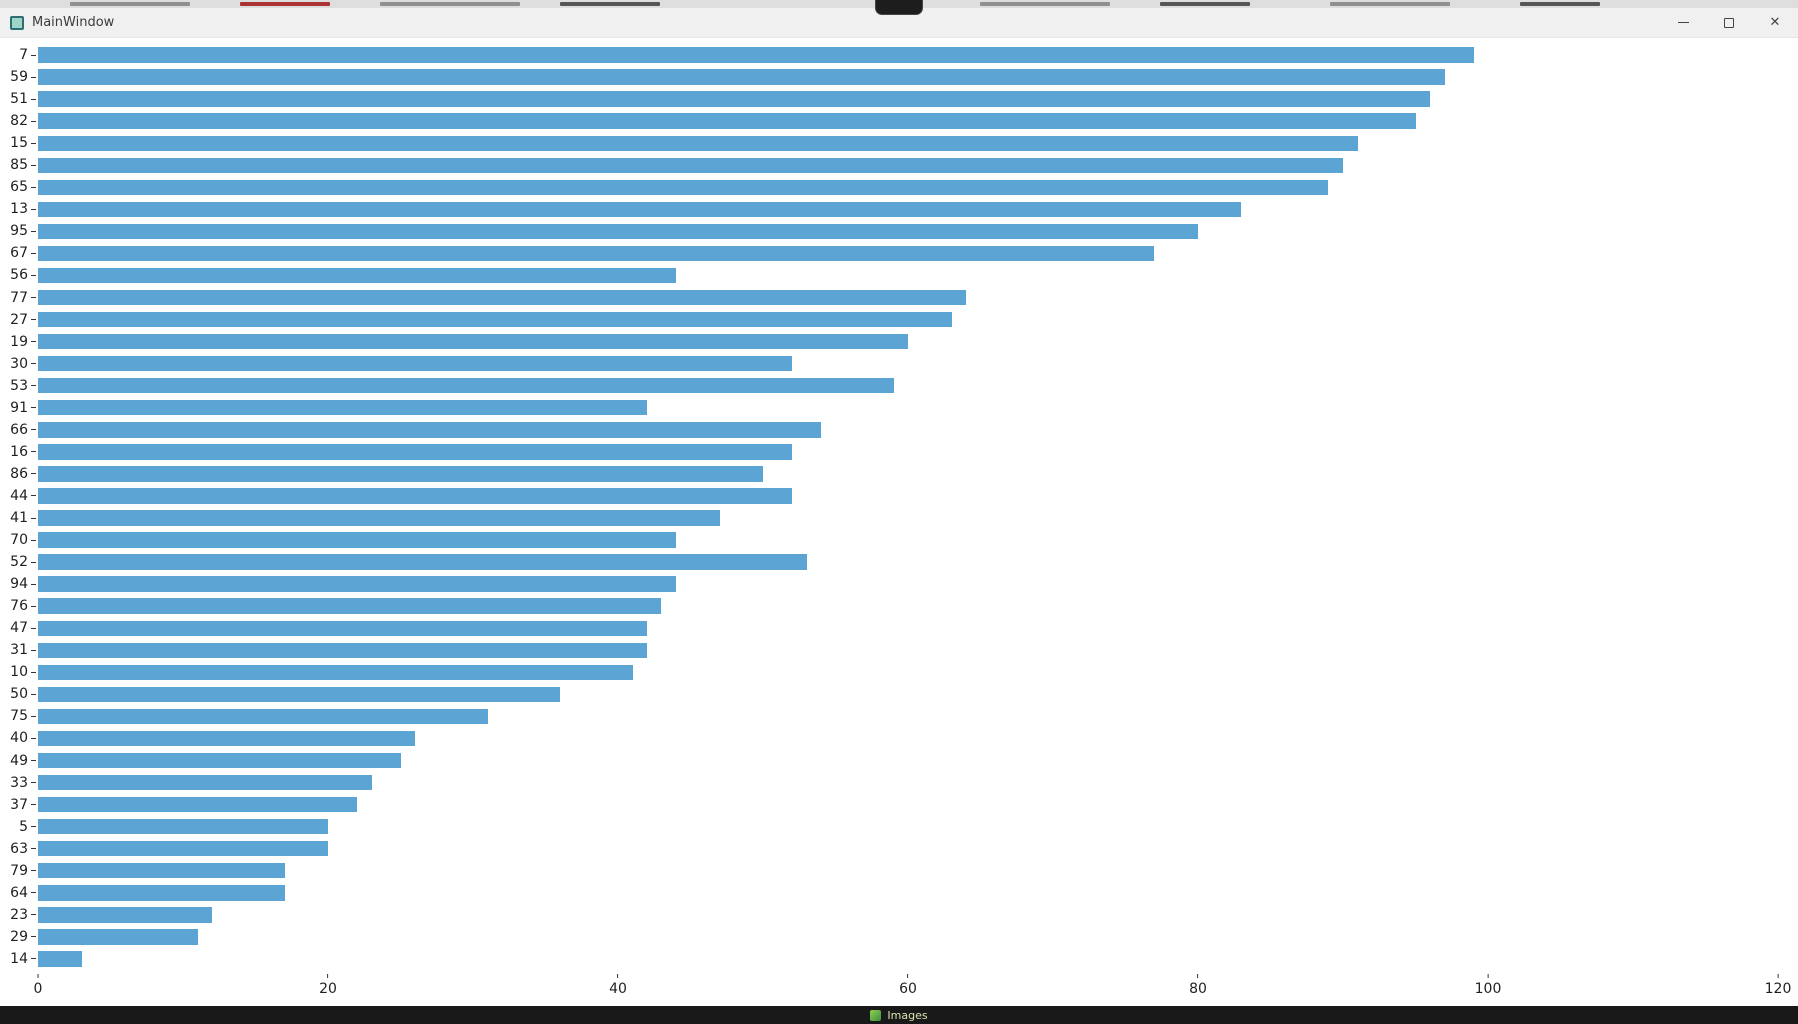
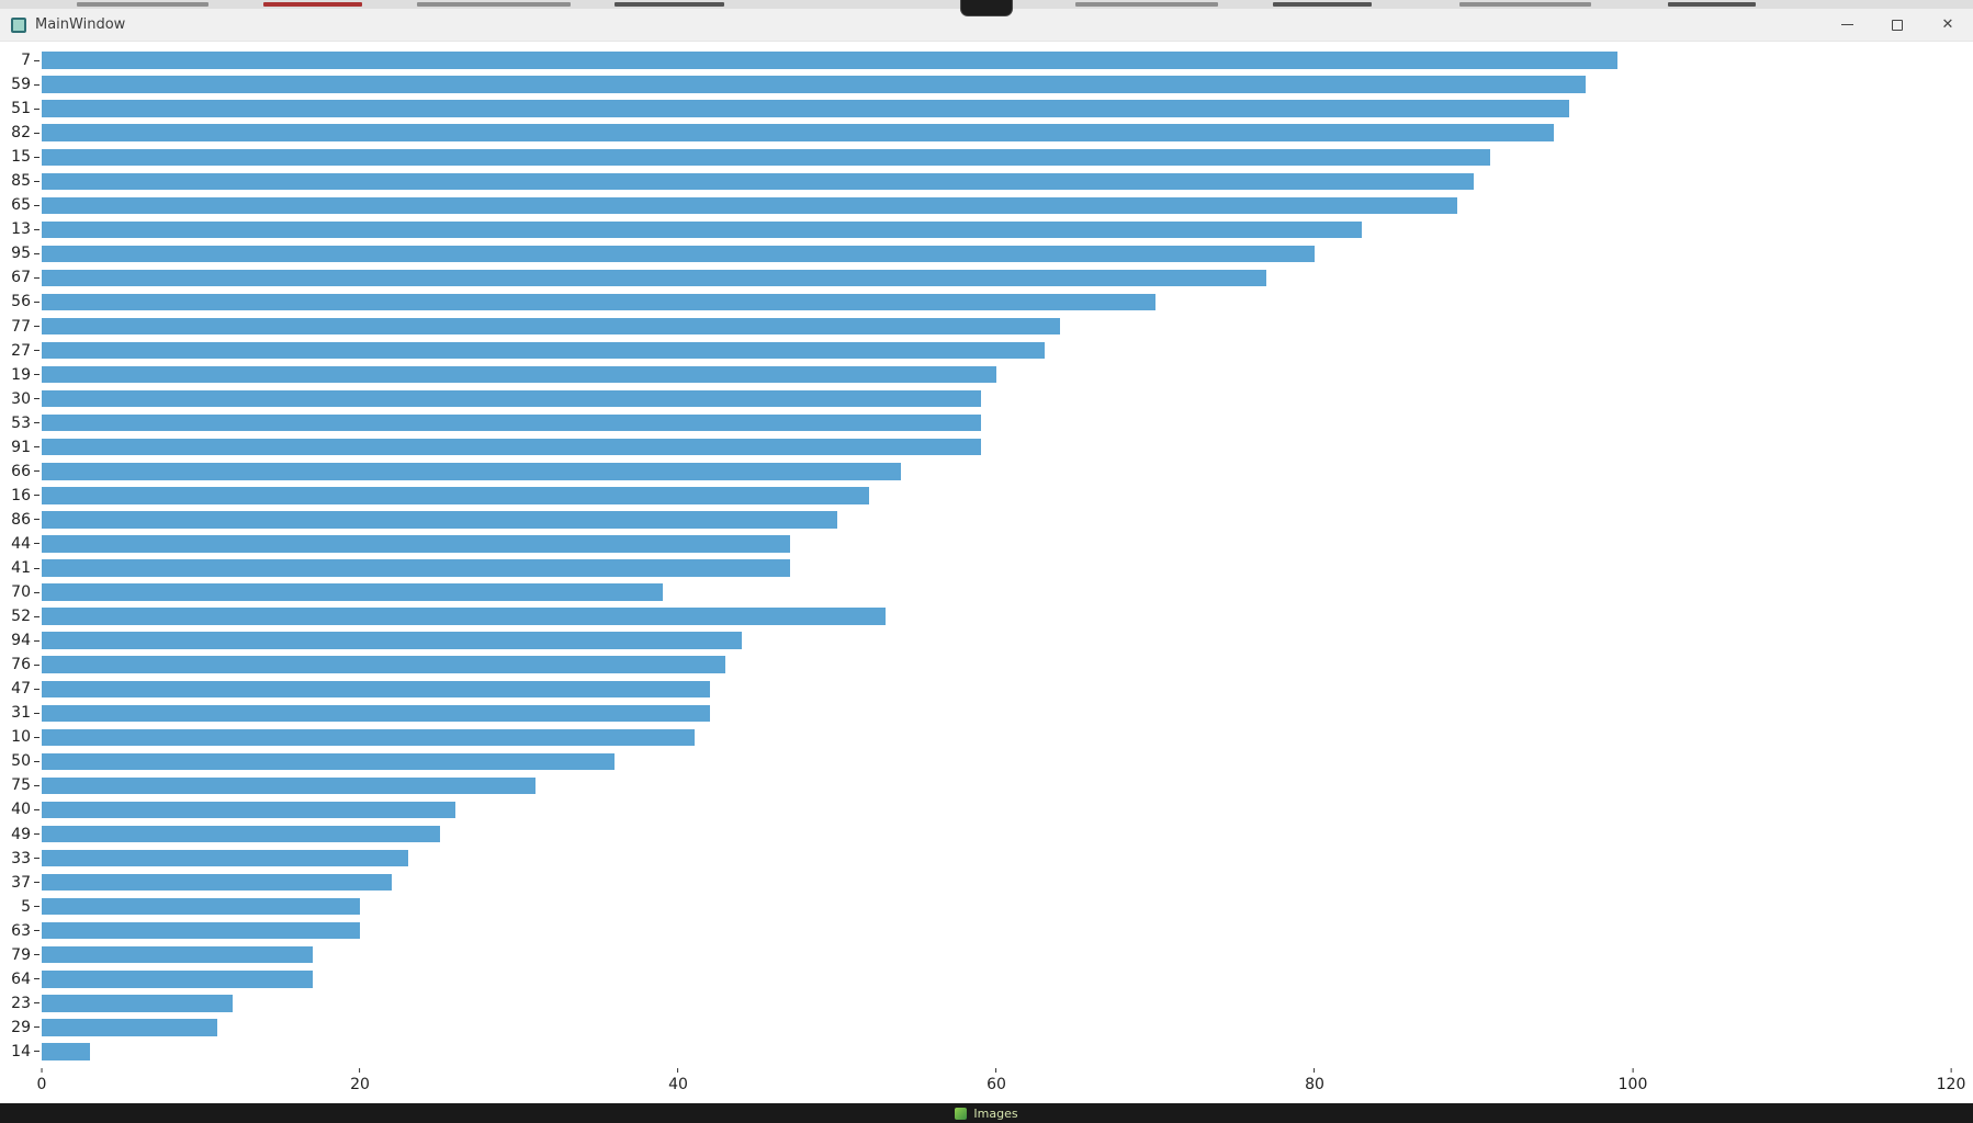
56: 44 -> 70
30: 52 -> 59
91: 42 -> 59
44: 52 -> 47
70: 44 -> 39
